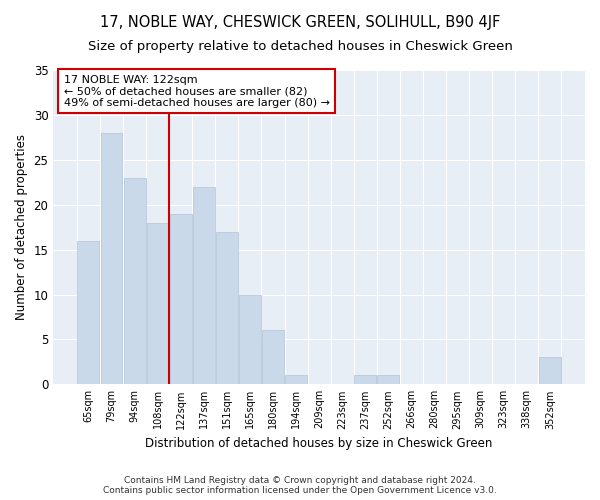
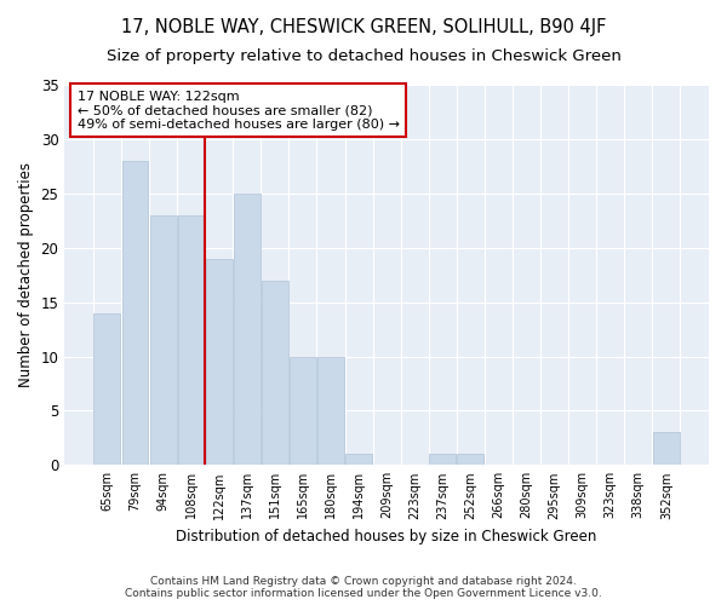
65sqm: 16 -> 14
108sqm: 18 -> 23
137sqm: 22 -> 25
180sqm: 6 -> 10
